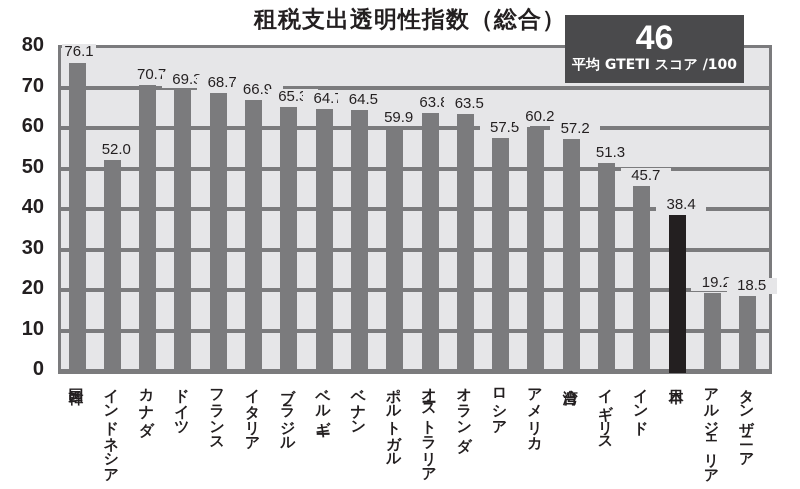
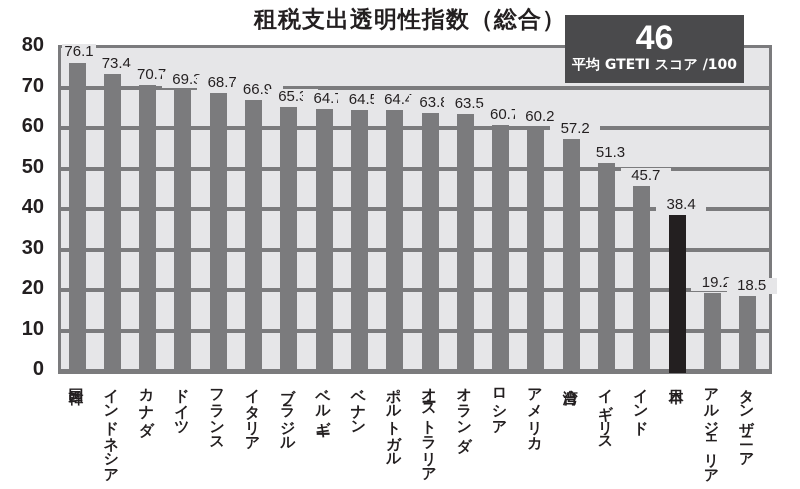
インドネシア: 52.0 -> 73.4
ポルトガル: 59.9 -> 64.4
ロシア: 57.5 -> 60.7
